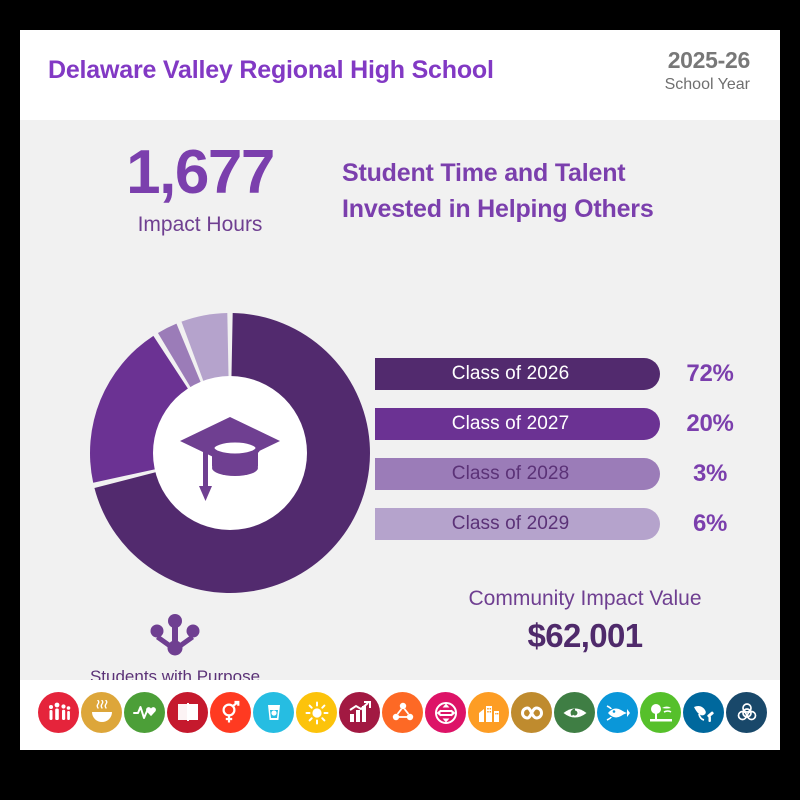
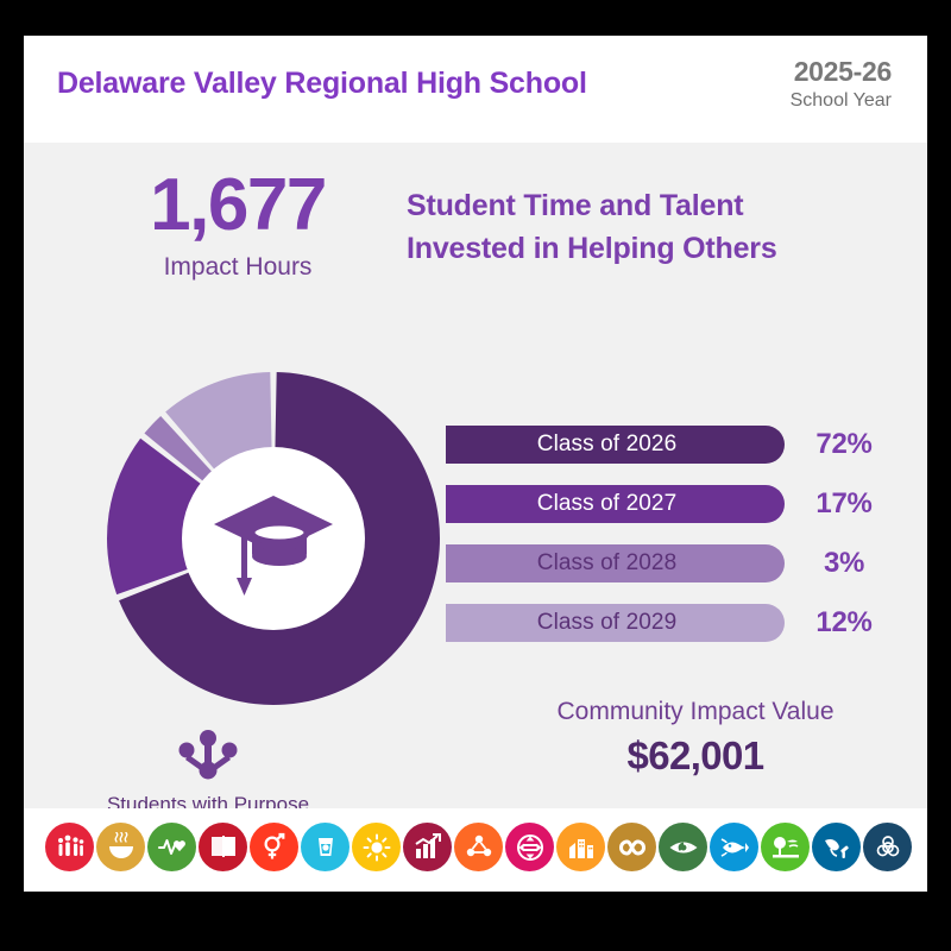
Class of 2027: 20% -> 17%
Class of 2029: 6% -> 12%
